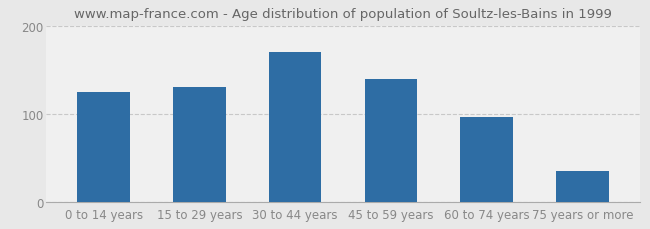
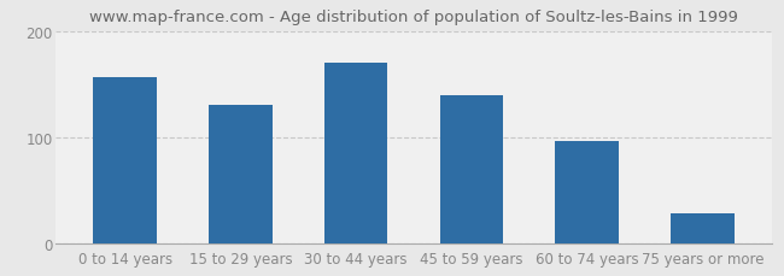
0 to 14 years: 125 -> 156
75 years or more: 35 -> 28
